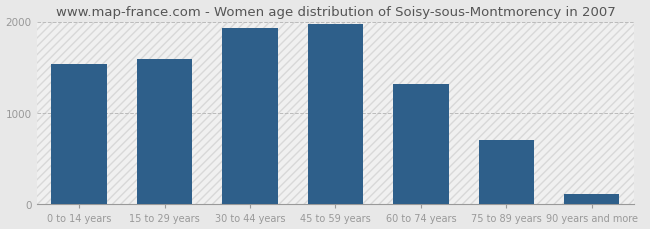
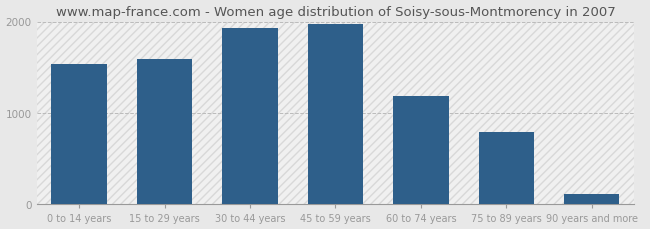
60 to 74 years: 1320 -> 1190
75 to 89 years: 700 -> 790
